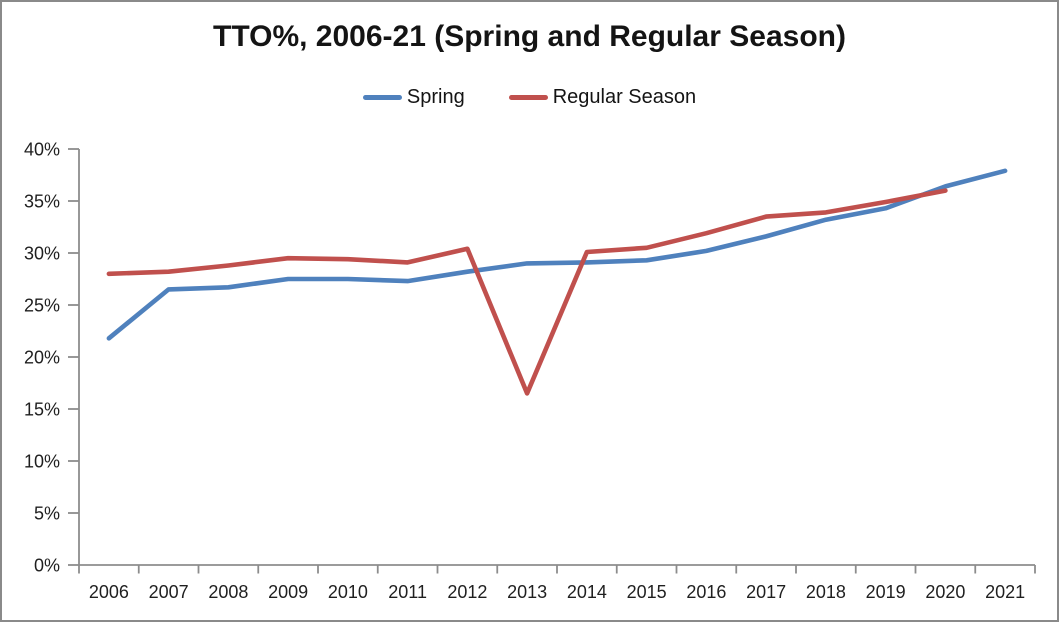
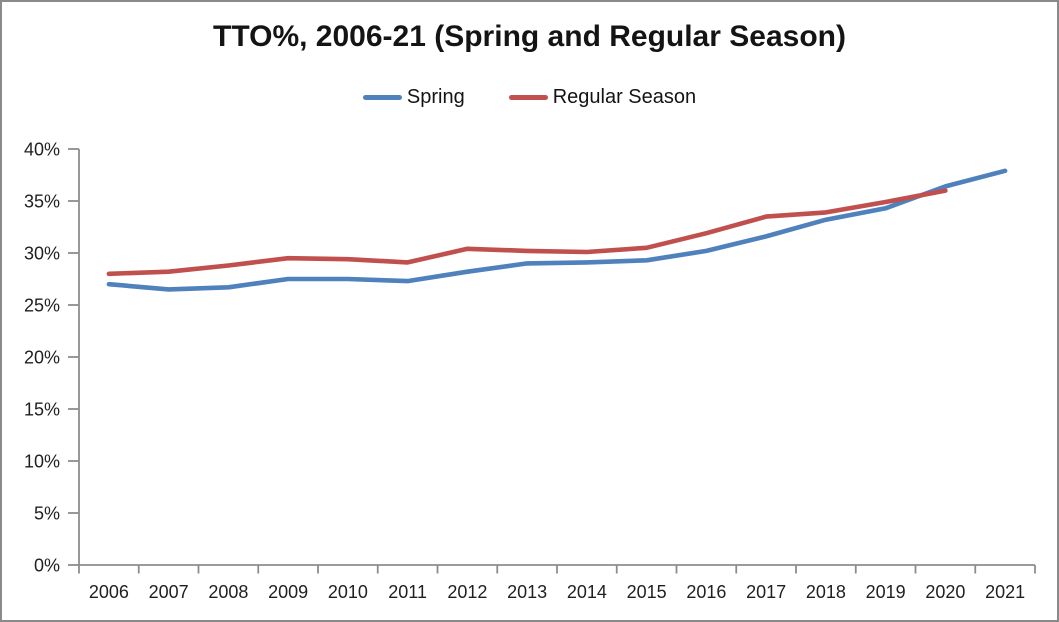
Spring/2006: 21.8% -> 27.0%
Regular Season/2013: 16.5% -> 30.2%
